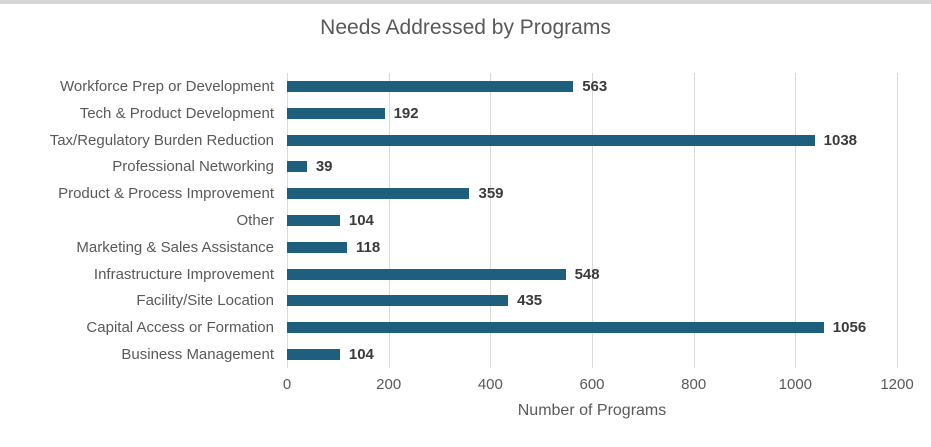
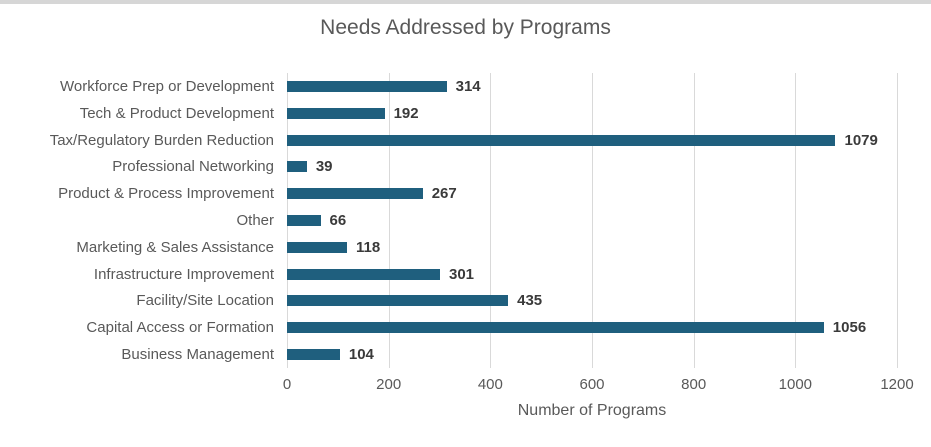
Workforce Prep or Development: 563 -> 314
Tax/Regulatory Burden Reduction: 1038 -> 1079
Product & Process Improvement: 359 -> 267
Other: 104 -> 66
Infrastructure Improvement: 548 -> 301
